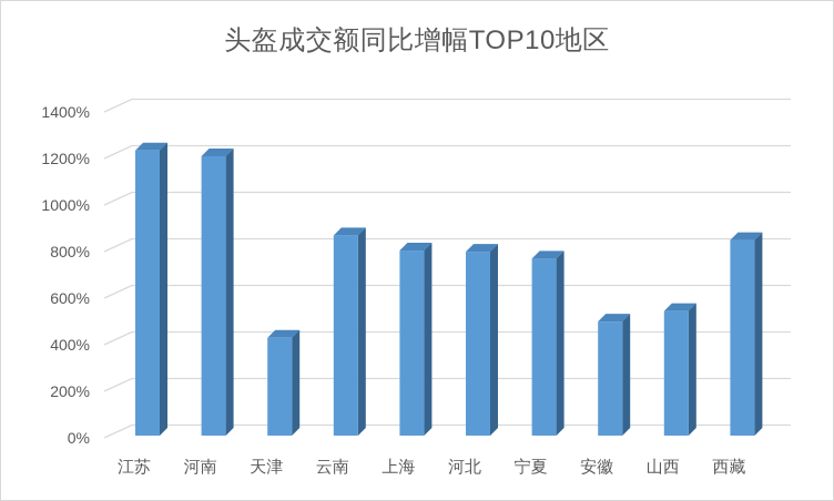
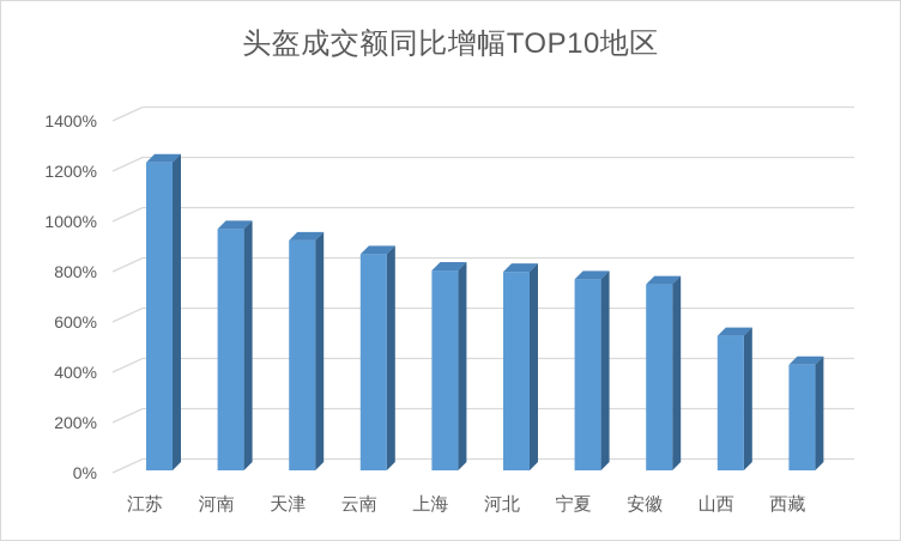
河南: 1200% -> 960%
天津: 420% -> 920%
安徽: 490% -> 740%
西藏: 840% -> 420%
